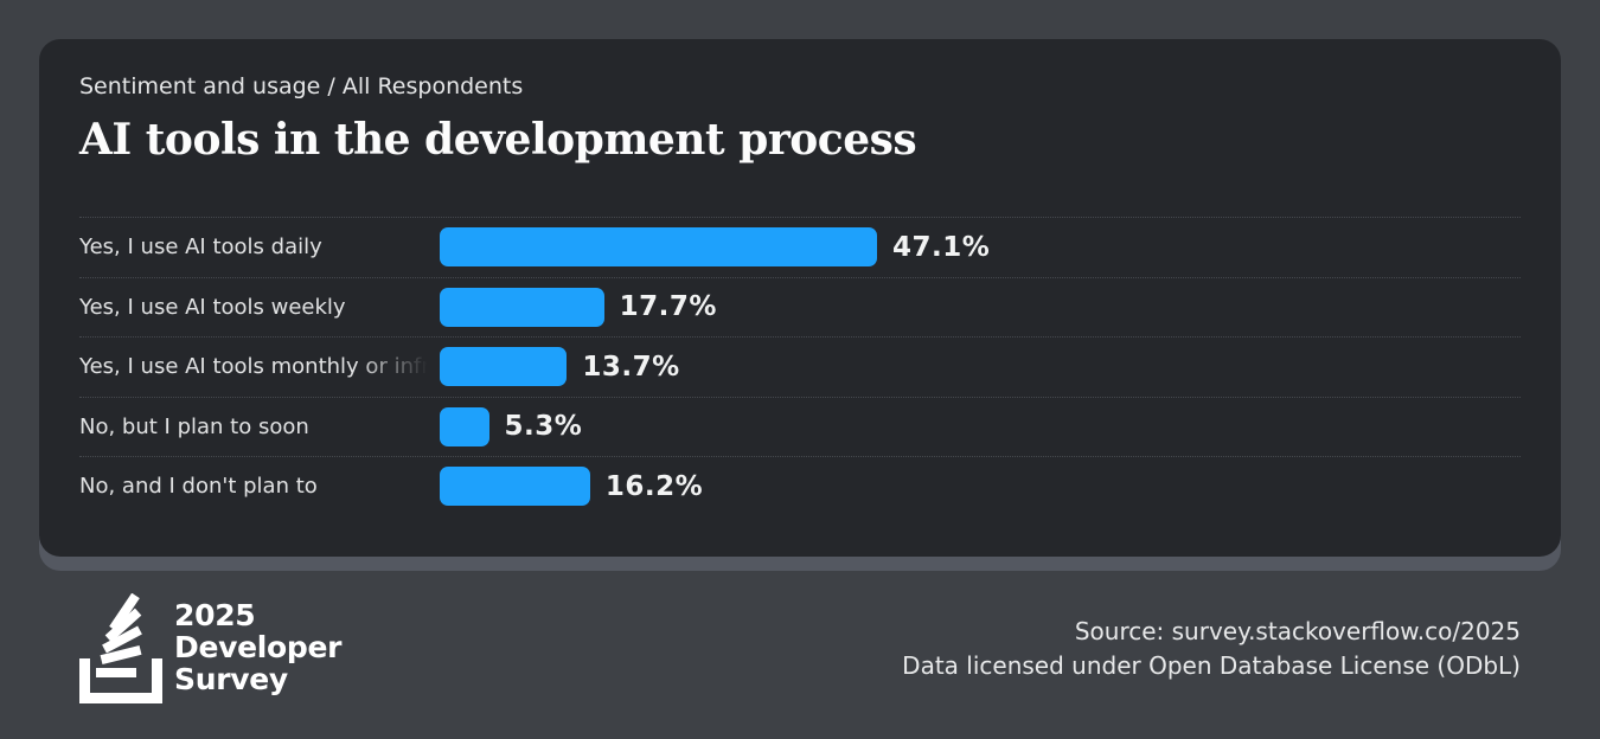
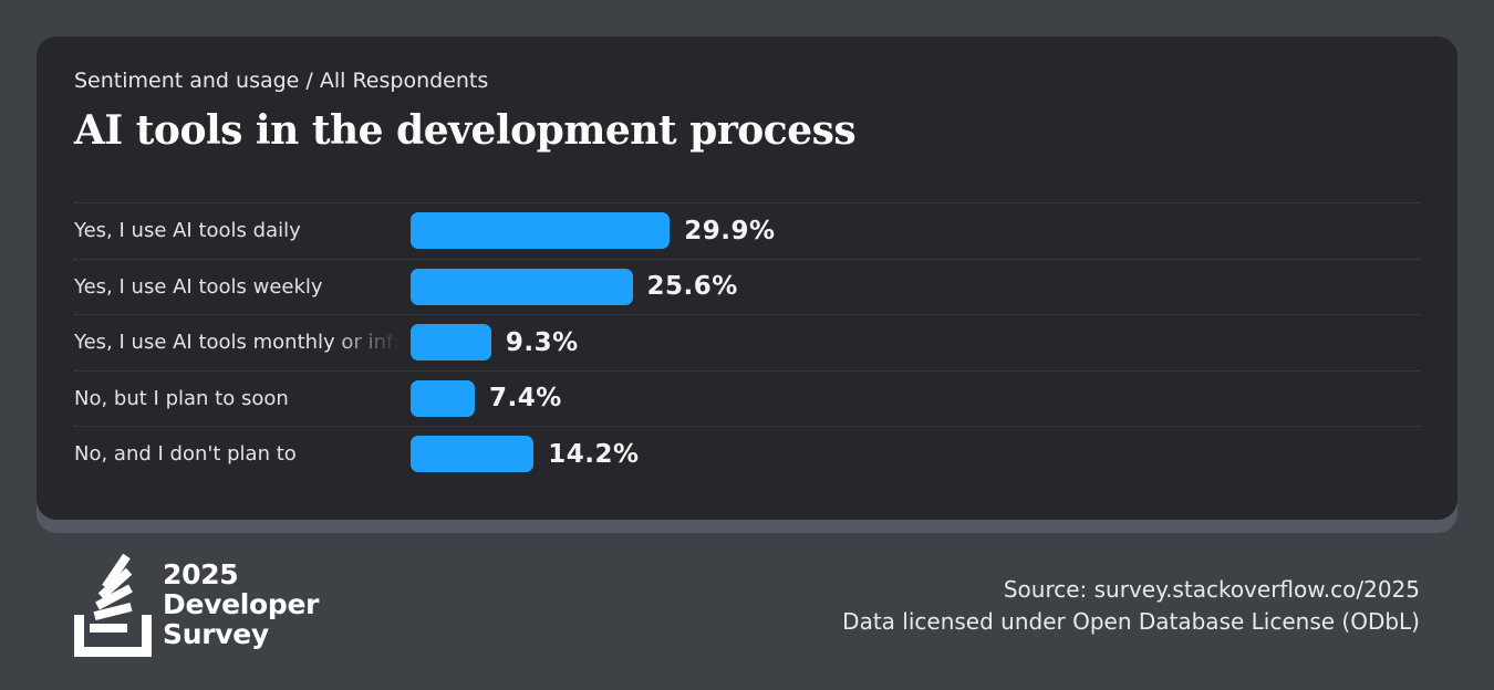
Yes, I use AI tools daily: 47.1% -> 29.9%
Yes, I use AI tools weekly: 17.7% -> 25.6%
Yes, I use AI tools monthly or infrequently: 13.7% -> 9.3%
No, but I plan to soon: 5.3% -> 7.4%
No, and I don't plan to: 16.2% -> 14.2%
